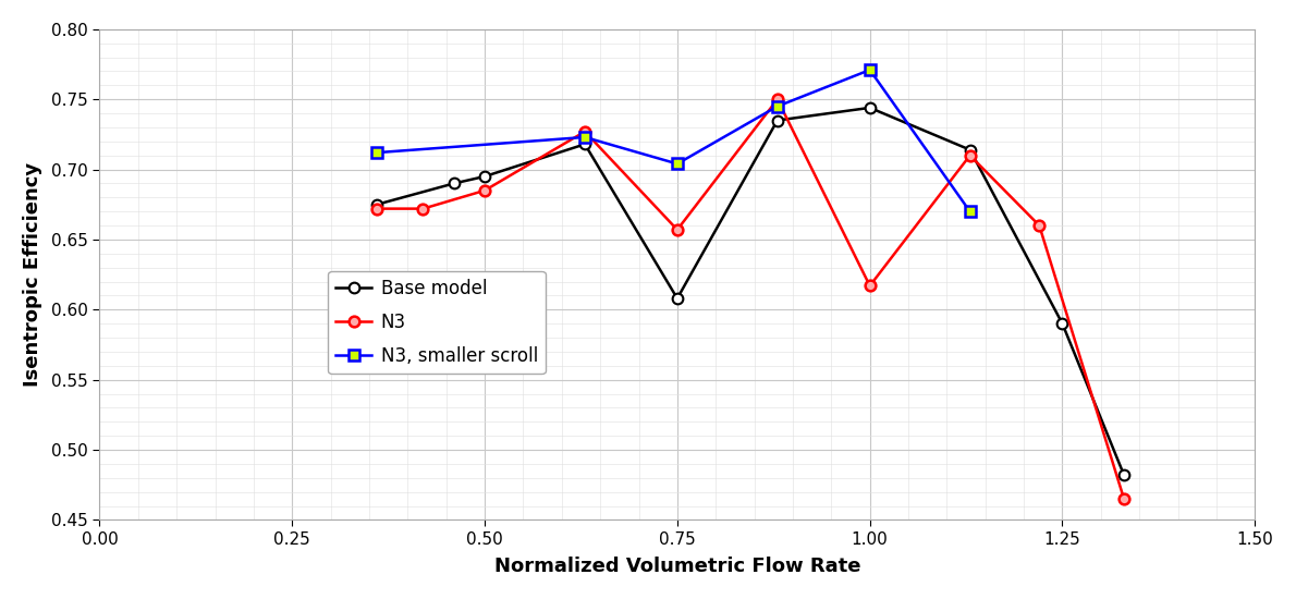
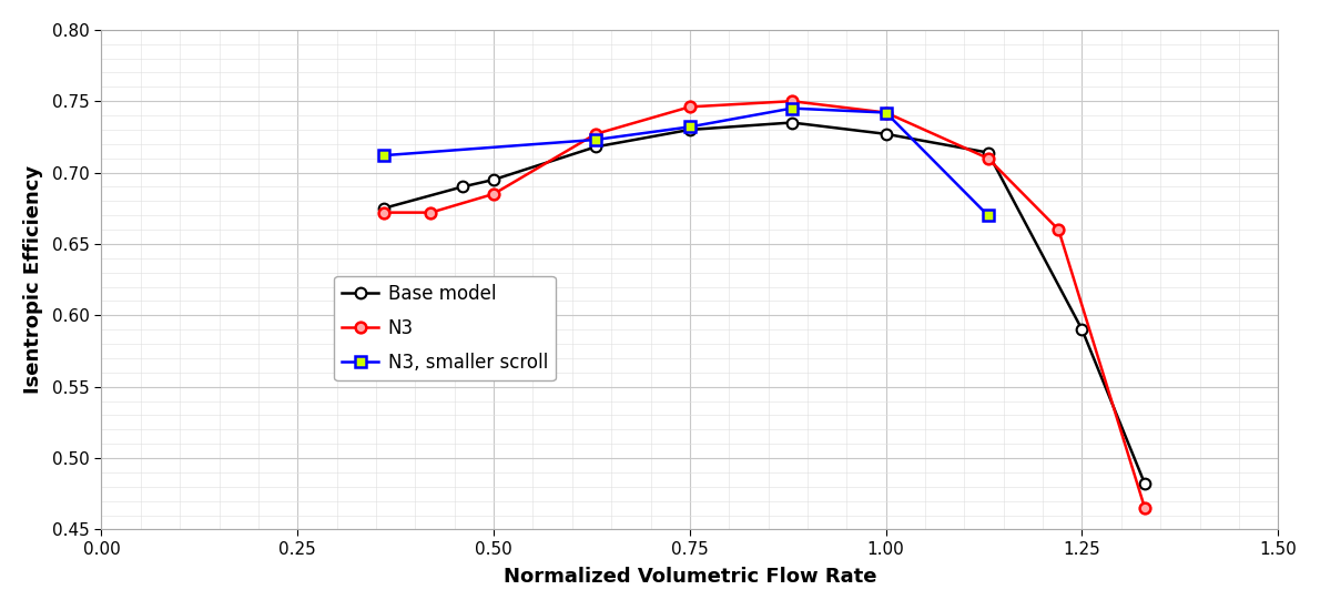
Base model/0.75: 0.608 -> 0.730
N3/0.75: 0.657 -> 0.746
N3, smaller scroll/0.75: 0.704 -> 0.732
Base model/1.00: 0.744 -> 0.727
N3/1.00: 0.617 -> 0.742
N3, smaller scroll/1.00: 0.771 -> 0.742
